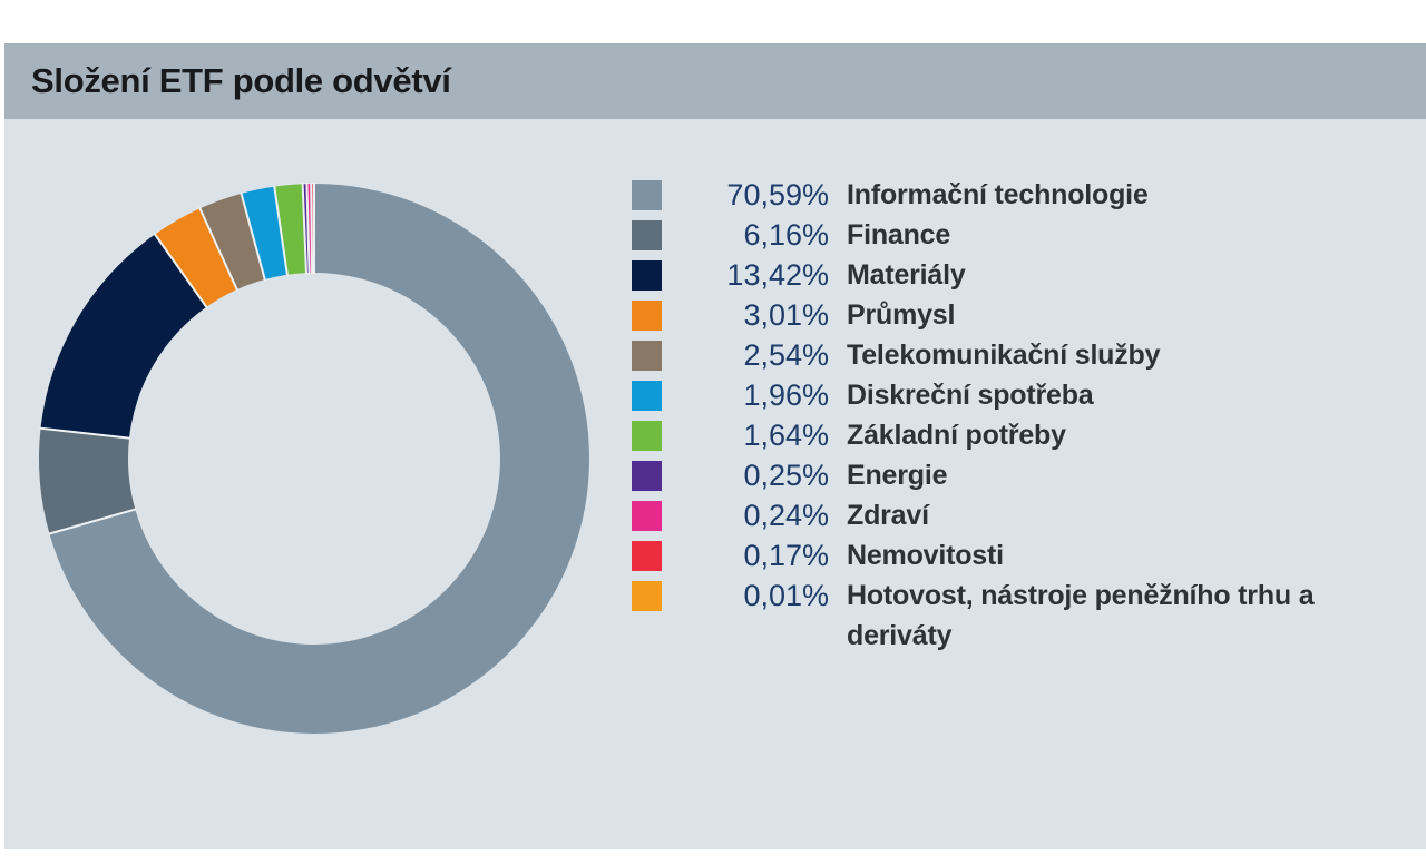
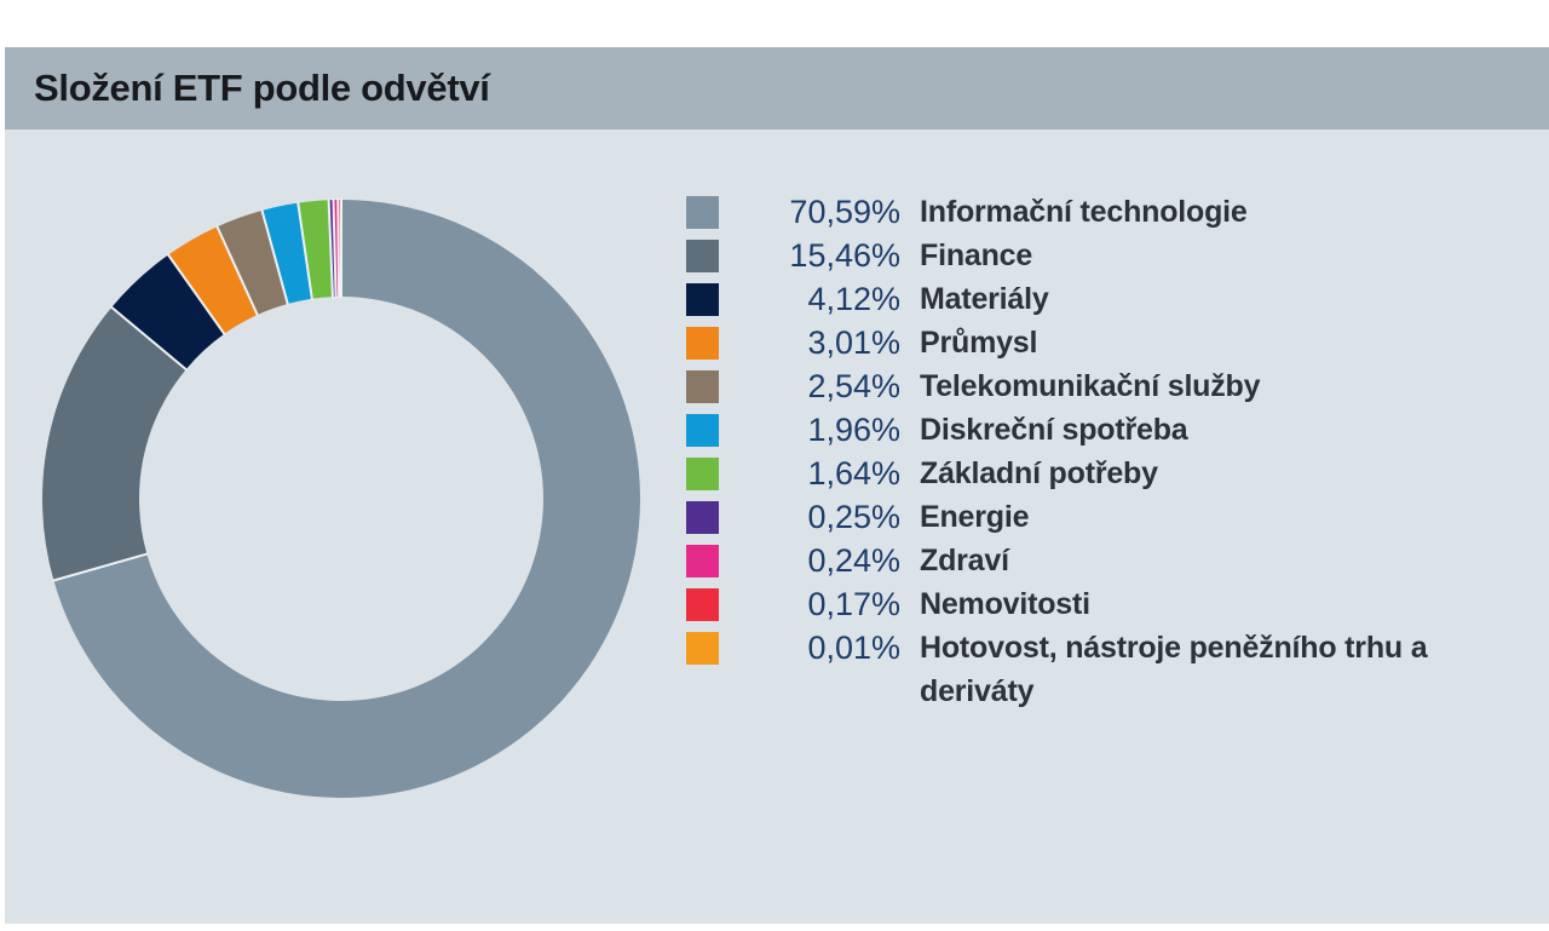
Finance: 6,16% -> 15,46%
Materiály: 13,42% -> 4,12%
